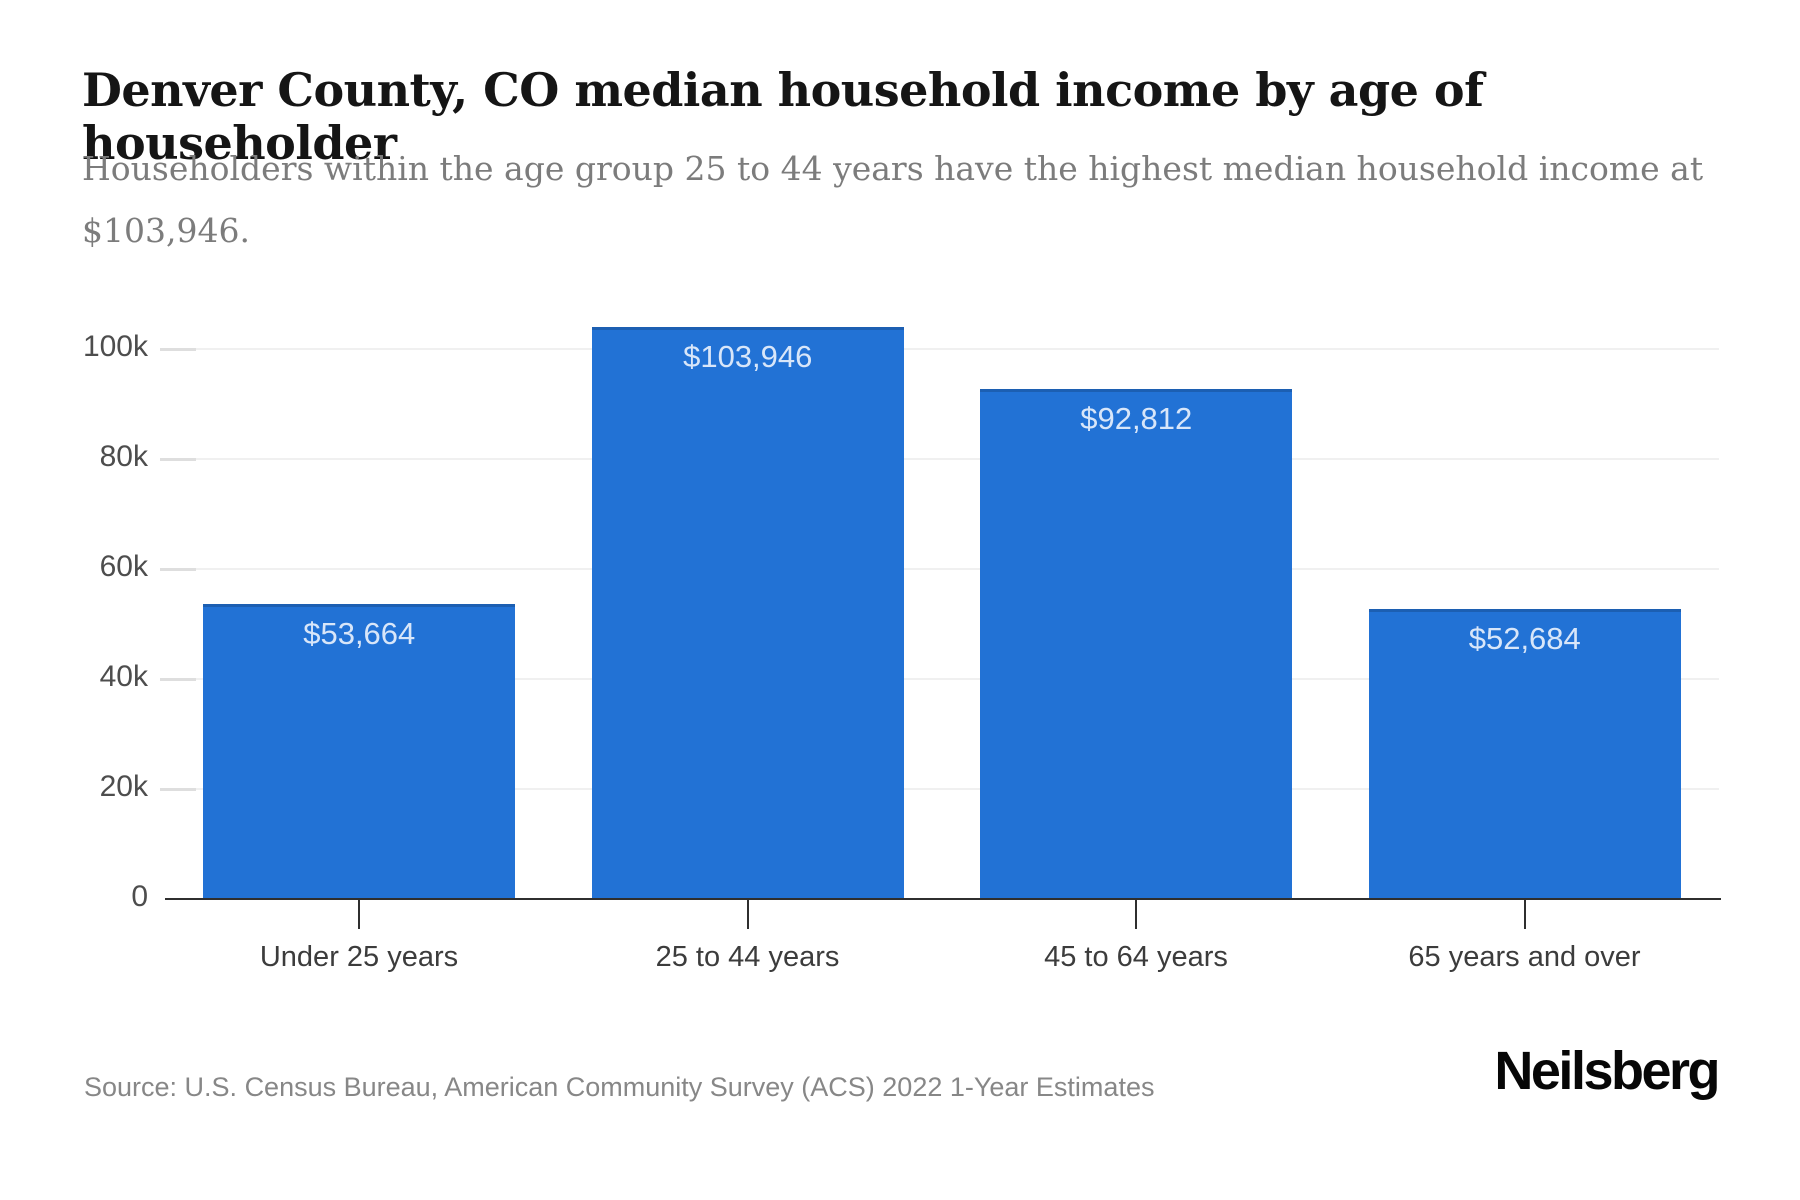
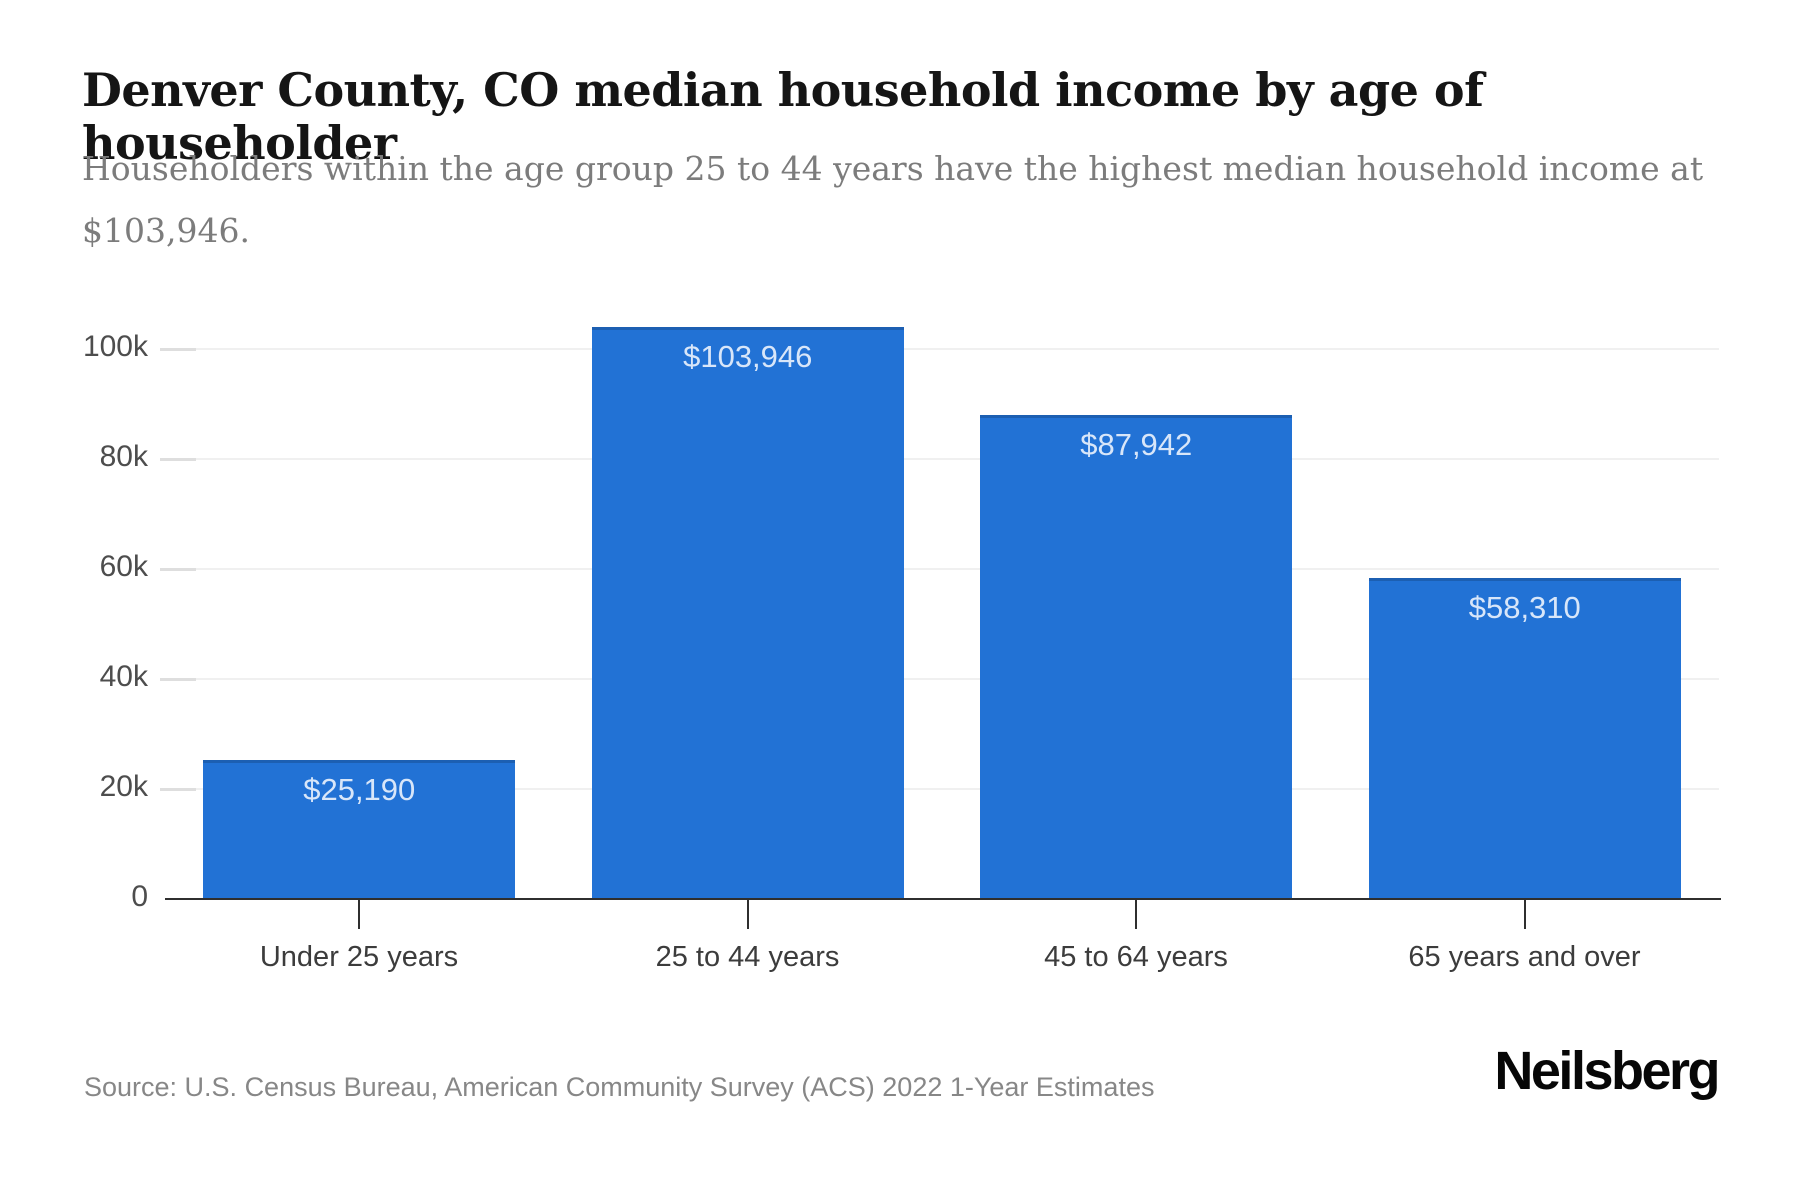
Under 25 years: $53,664 -> $25,190
45 to 64 years: $92,812 -> $87,942
65 years and over: $52,684 -> $58,310
